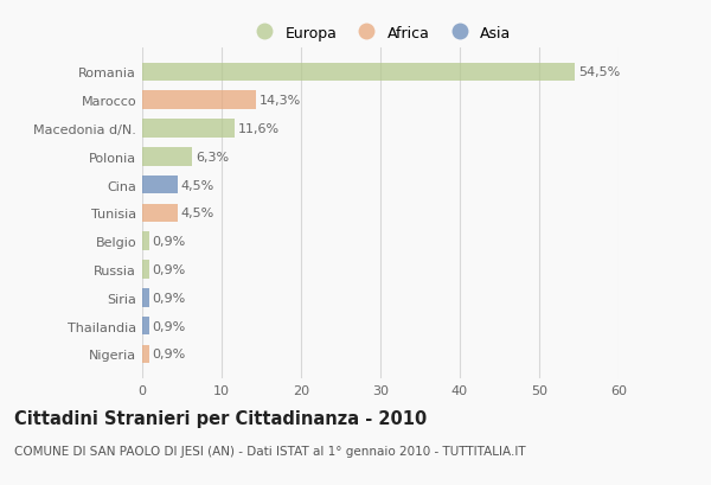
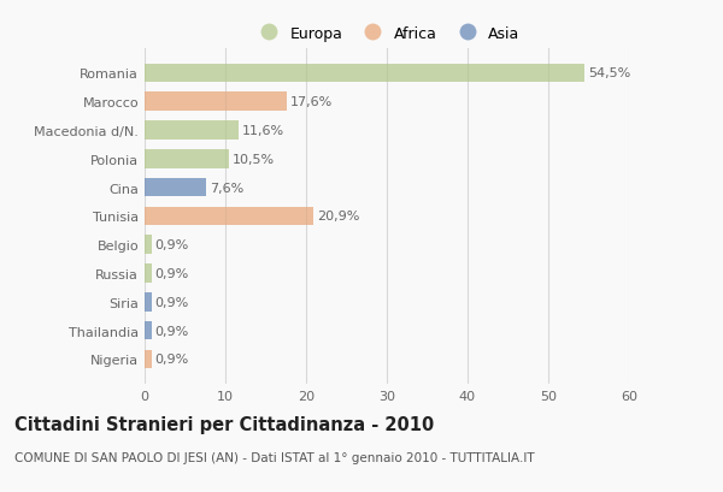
Marocco: 14,3% -> 17,6%
Polonia: 6,3% -> 10,5%
Cina: 4,5% -> 7,6%
Tunisia: 4,5% -> 20,9%
